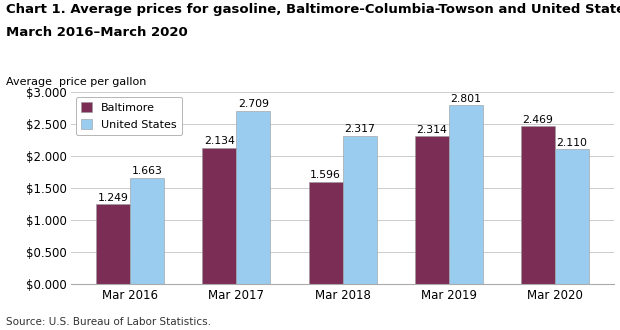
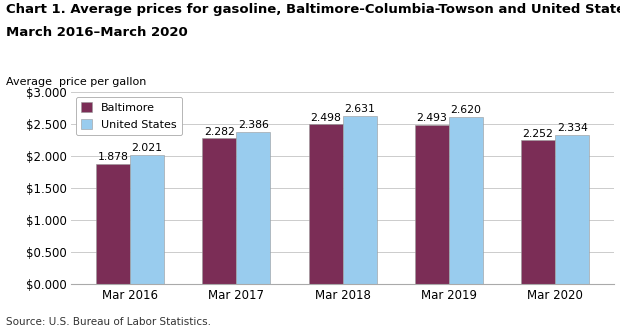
Baltimore/Mar 2016: 1.249 -> 1.878
United States/Mar 2016: 1.663 -> 2.021
Baltimore/Mar 2017: 2.134 -> 2.282
United States/Mar 2017: 2.709 -> 2.386
Baltimore/Mar 2018: 1.596 -> 2.498
United States/Mar 2018: 2.317 -> 2.631
Baltimore/Mar 2019: 2.314 -> 2.493
United States/Mar 2019: 2.801 -> 2.620
Baltimore/Mar 2020: 2.469 -> 2.252
United States/Mar 2020: 2.110 -> 2.334
